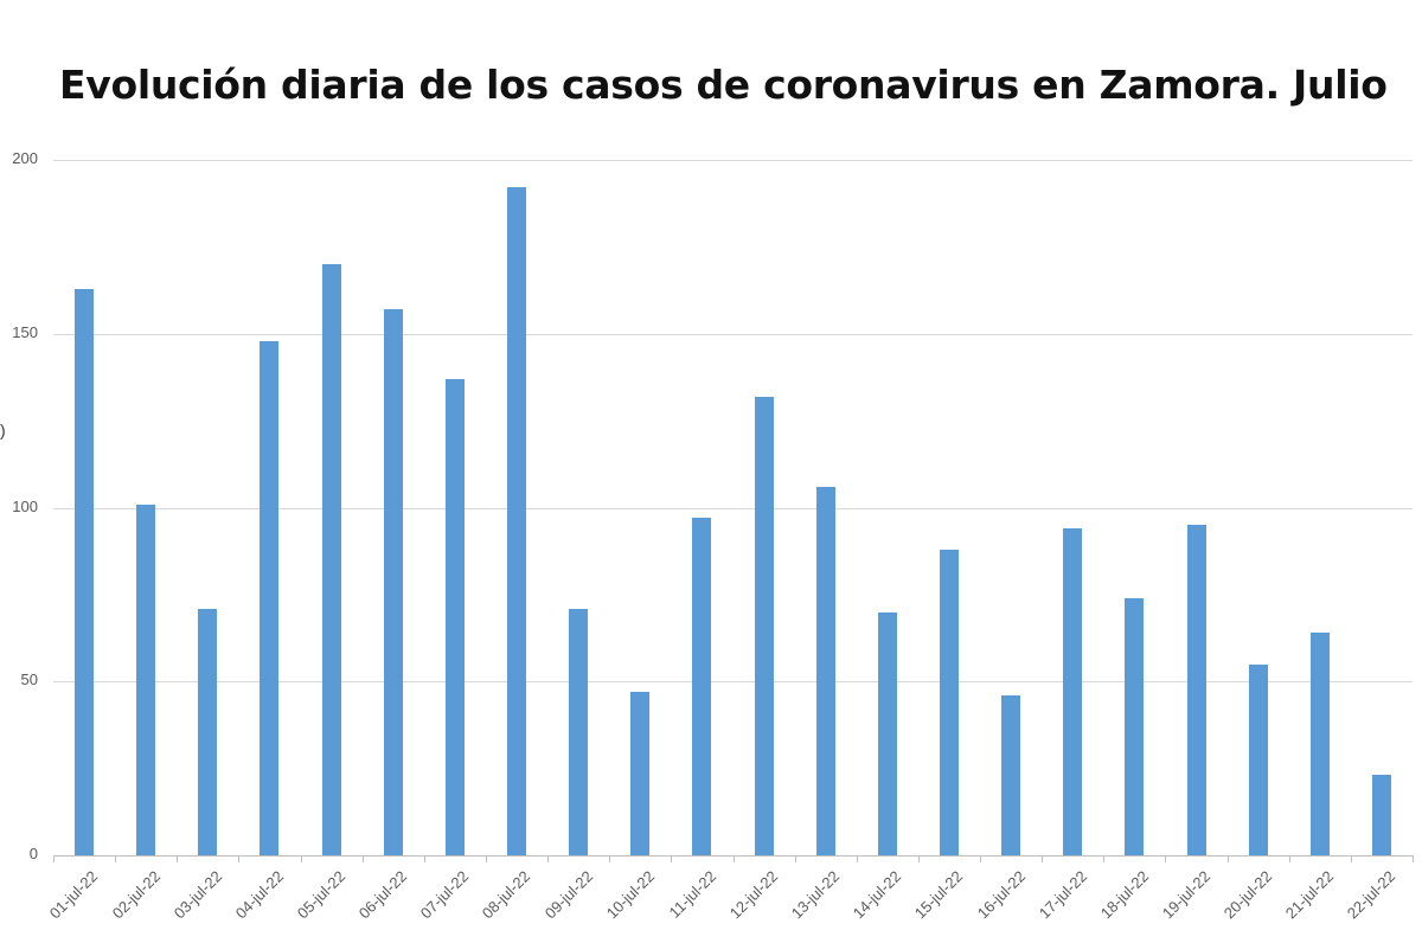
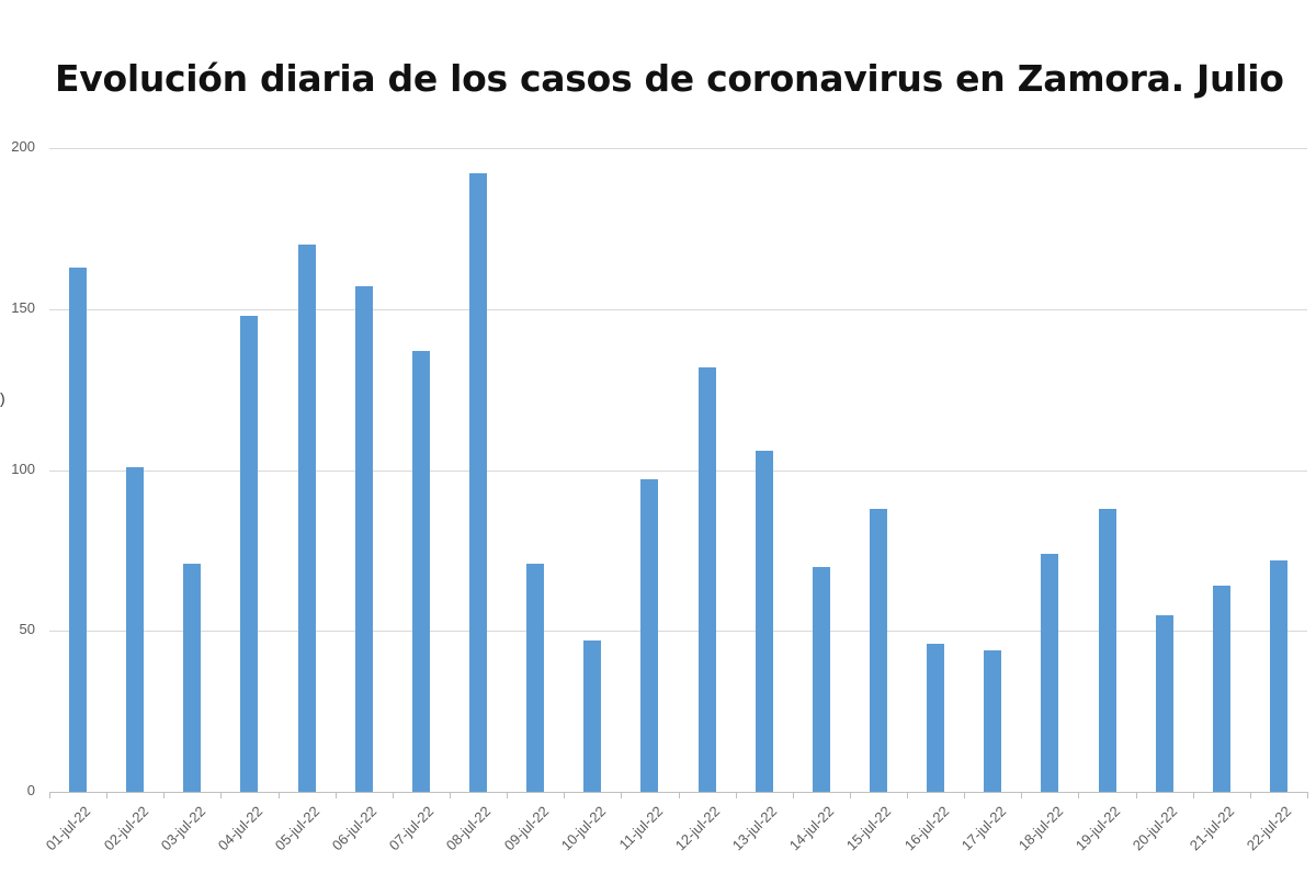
17-jul-22: 94 -> 44
19-jul-22: 95 -> 88
22-jul-22: 23 -> 72
